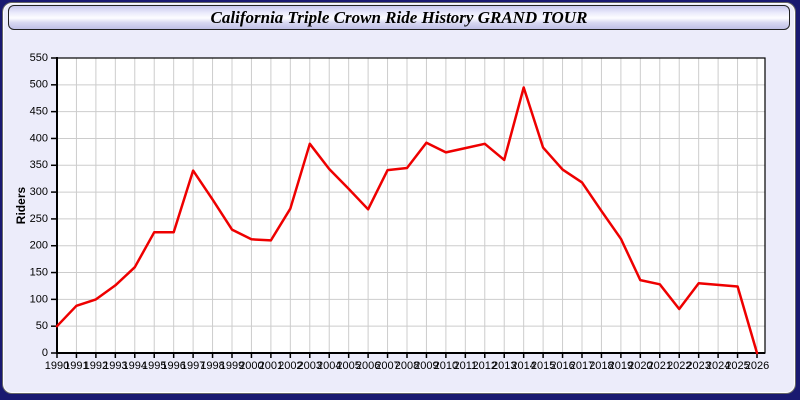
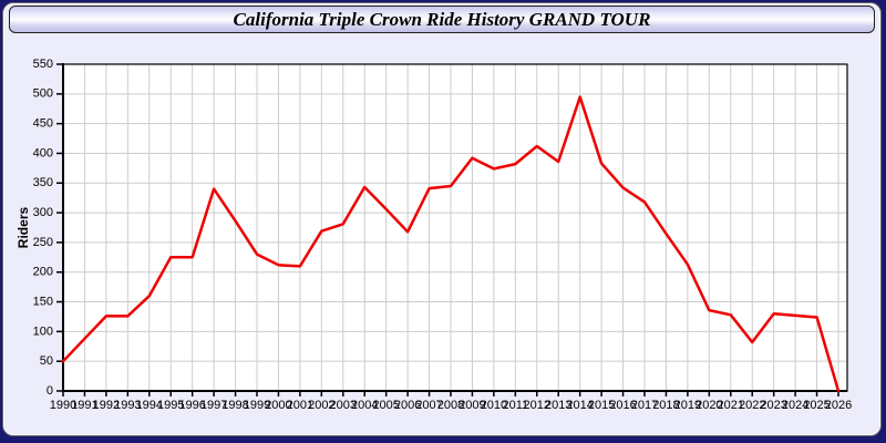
1992: 100 -> 130
2003: 390 -> 280
2012: 390 -> 410
2013: 360 -> 390
